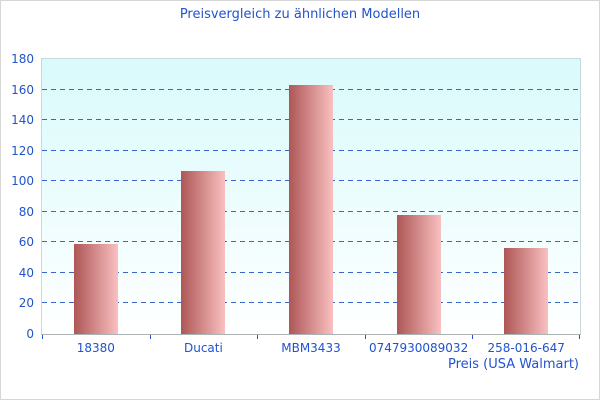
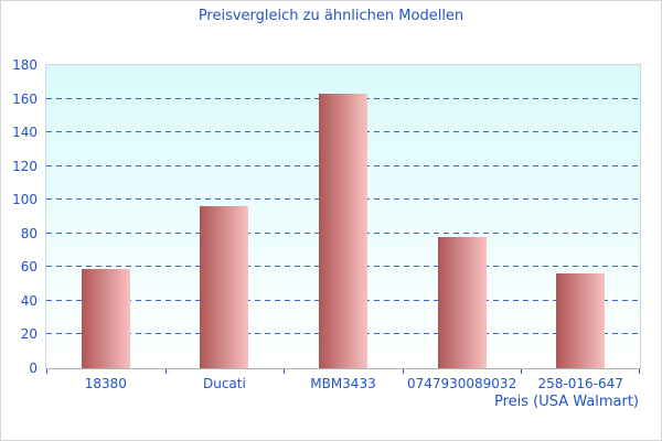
Ducati: 107 -> 96
